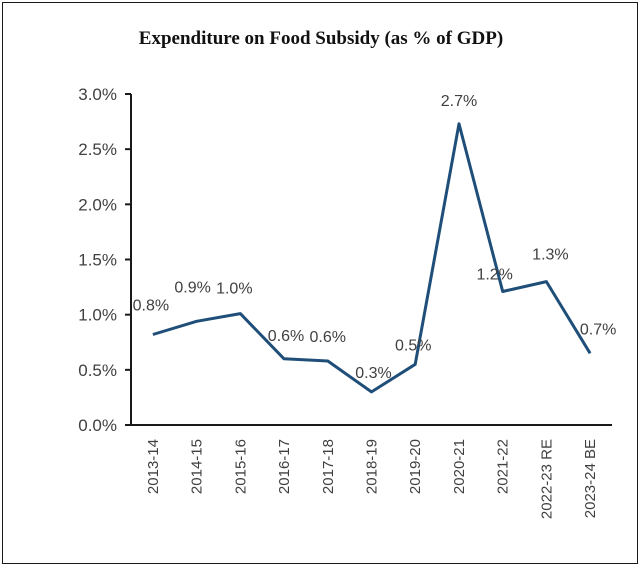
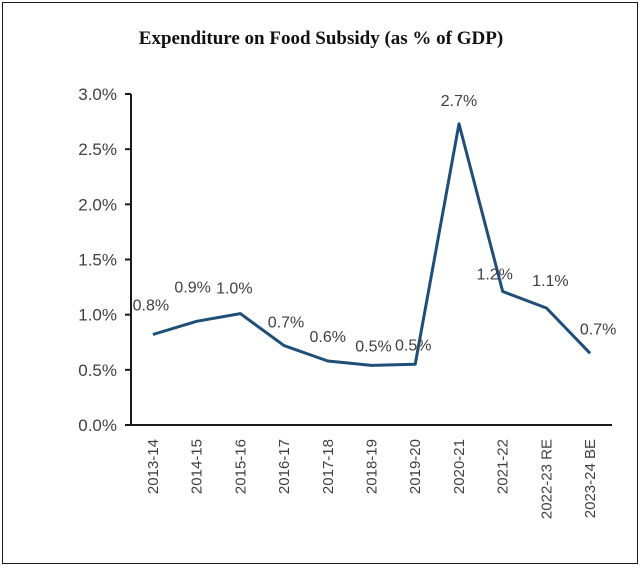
2016-17: 0.6% -> 0.7%
2018-19: 0.3% -> 0.5%
2022-23 RE: 1.3% -> 1.1%
